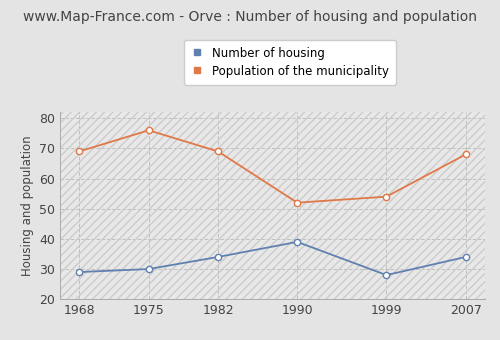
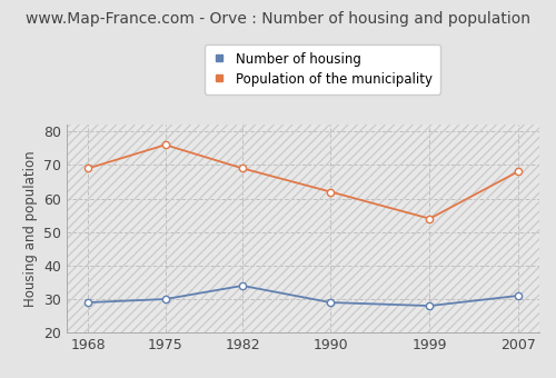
Number of housing/1990: 39 -> 29
Population of the municipality/1990: 52 -> 62
Number of housing/2007: 34 -> 31
